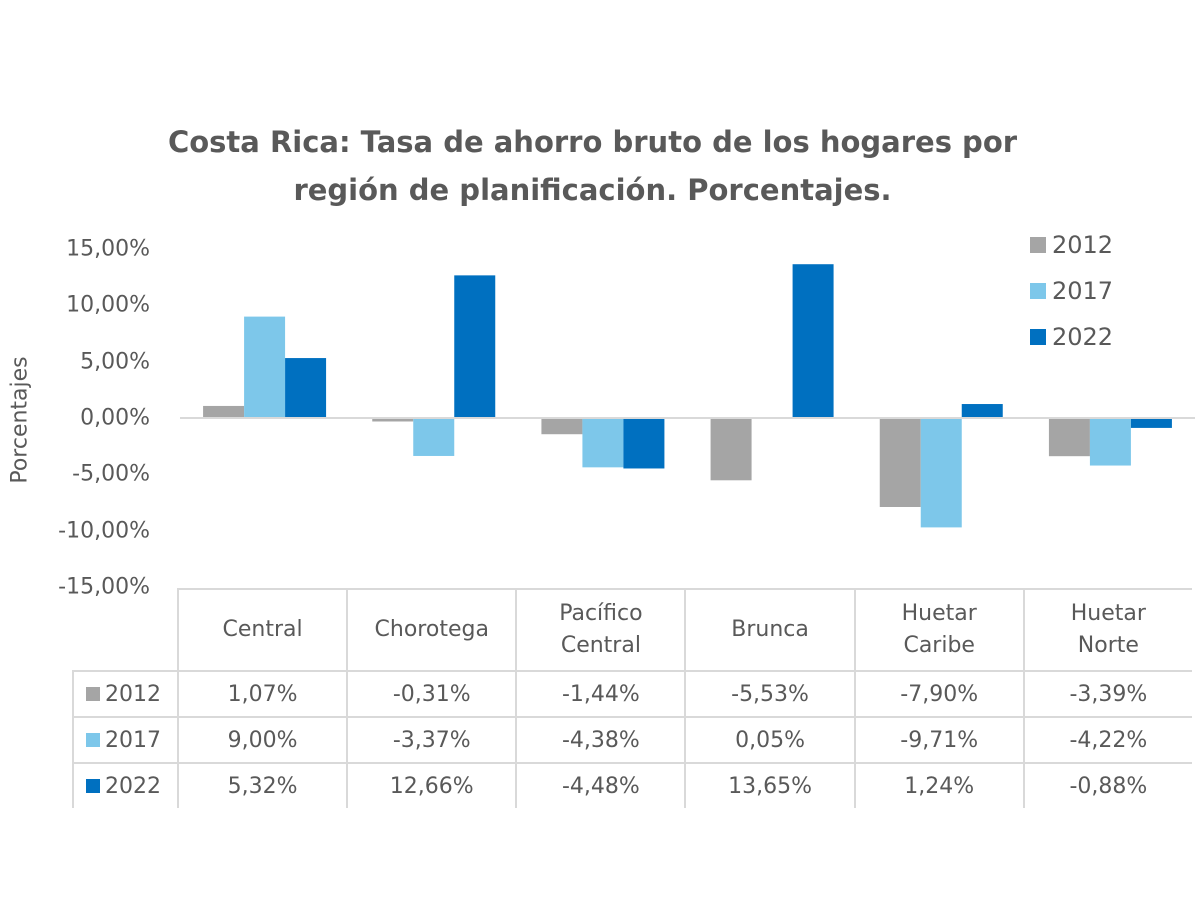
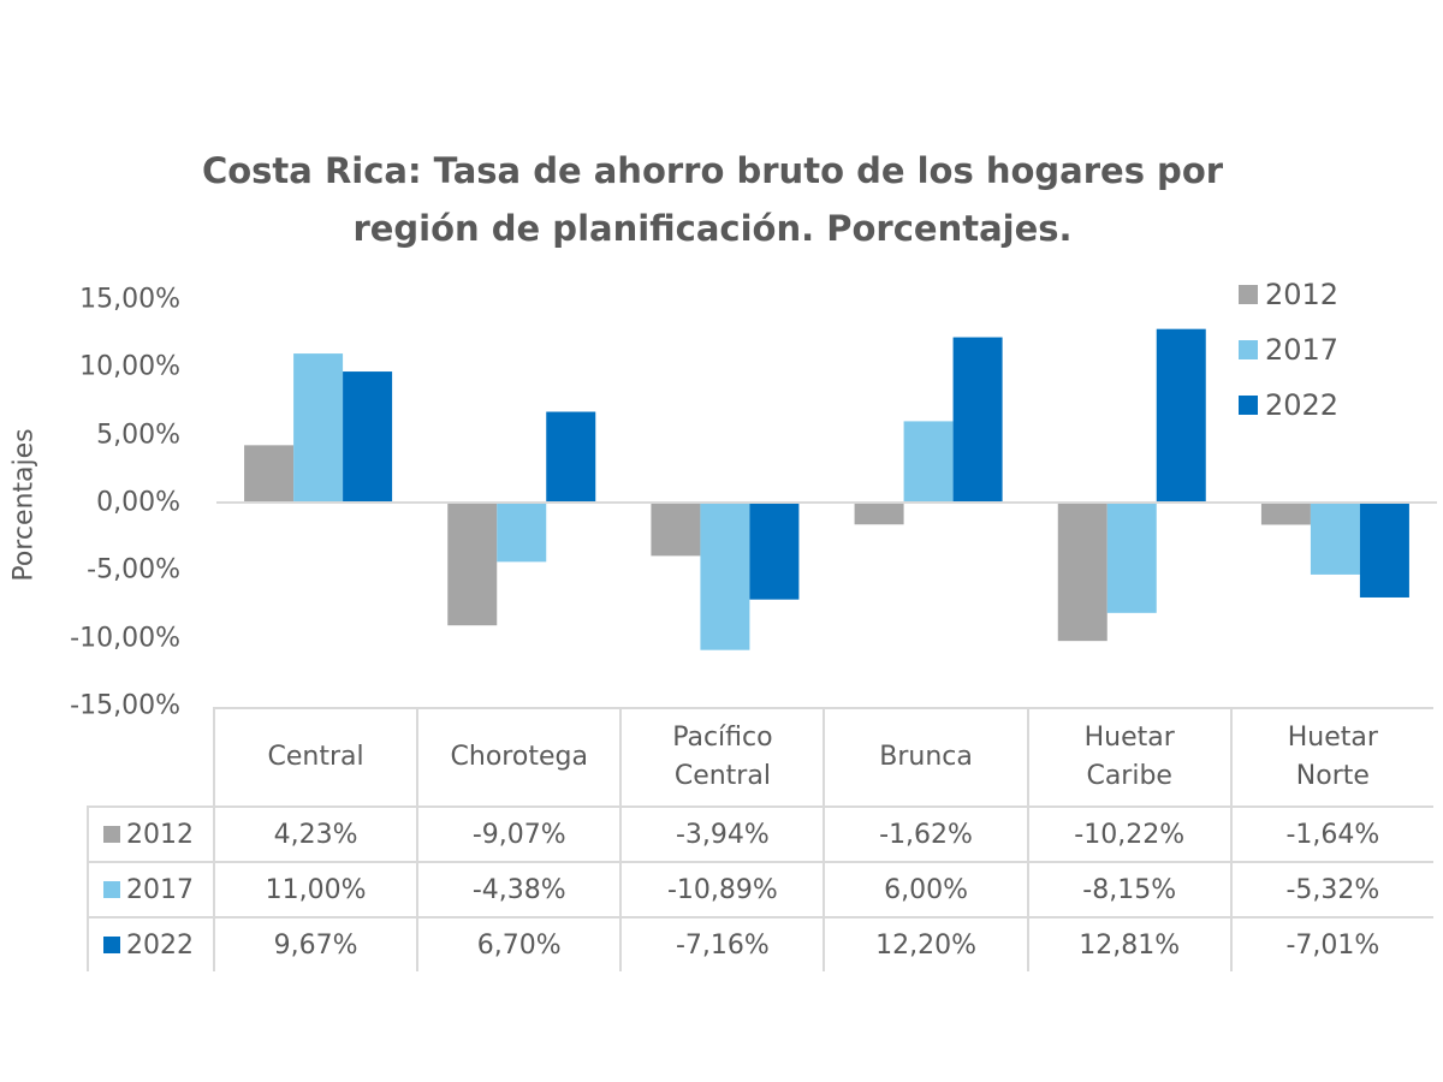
2012/Central: 1,07% -> 4,23%
2017/Central: 9,00% -> 11,00%
2022/Central: 5,32% -> 9,67%
2012/Chorotega: -0,31% -> -9,07%
2017/Chorotega: -3,37% -> -4,38%
2022/Chorotega: 12,66% -> 6,70%
2012/Pacífico Central: -1,44% -> -3,94%
2017/Pacífico Central: -4,38% -> -10,89%
2022/Pacífico Central: -4,48% -> -7,16%
2012/Brunca: -5,53% -> -1,62%
2017/Brunca: 0,05% -> 6,00%
2022/Brunca: 13,65% -> 12,20%
2012/Huetar Caribe: -7,90% -> -10,22%
2017/Huetar Caribe: -9,71% -> -8,15%
2022/Huetar Caribe: 1,24% -> 12,81%
2012/Huetar Norte: -3,39% -> -1,64%
2017/Huetar Norte: -4,22% -> -5,32%
2022/Huetar Norte: -0,88% -> -7,01%
